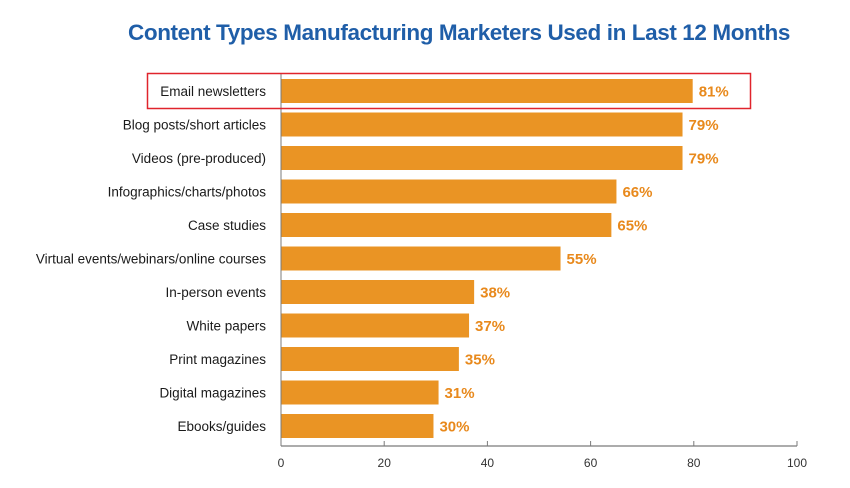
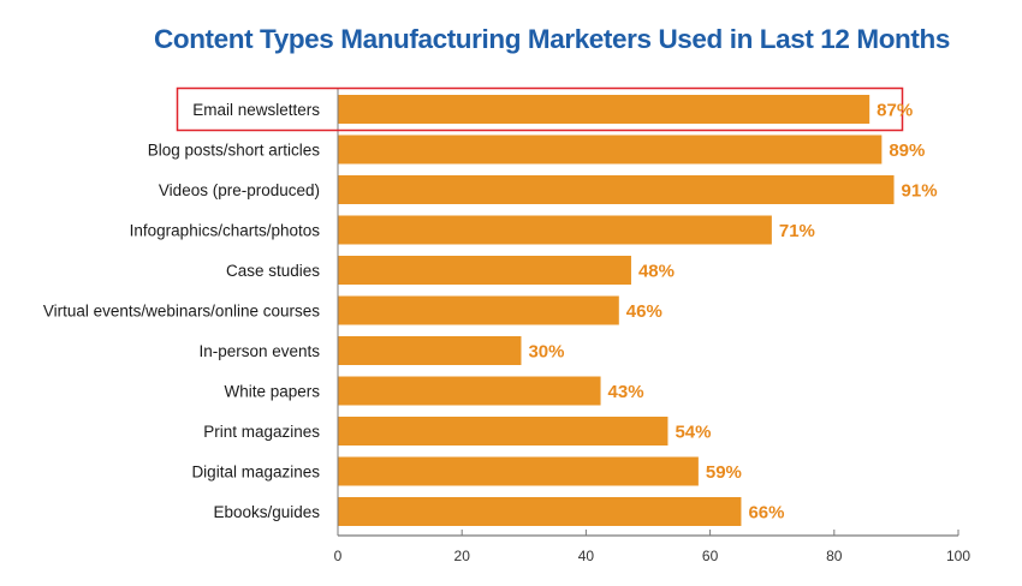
Email newsletters: 81% -> 87%
Blog posts/short articles: 79% -> 89%
Videos (pre-produced): 79% -> 91%
Infographics/charts/photos: 66% -> 71%
Case studies: 65% -> 48%
Virtual events/webinars/online courses: 55% -> 46%
In-person events: 38% -> 30%
White papers: 37% -> 43%
Print magazines: 35% -> 54%
Digital magazines: 31% -> 59%
Ebooks/guides: 30% -> 66%
